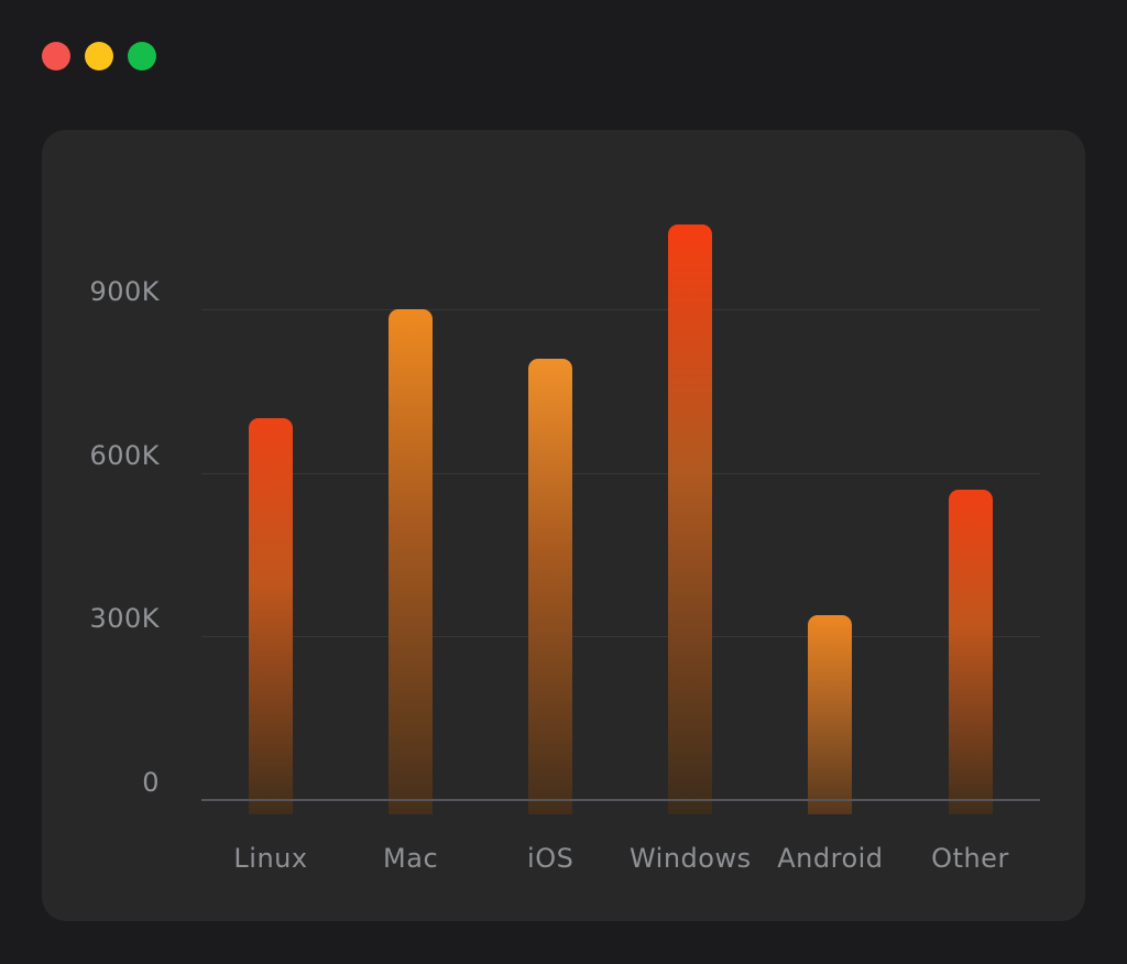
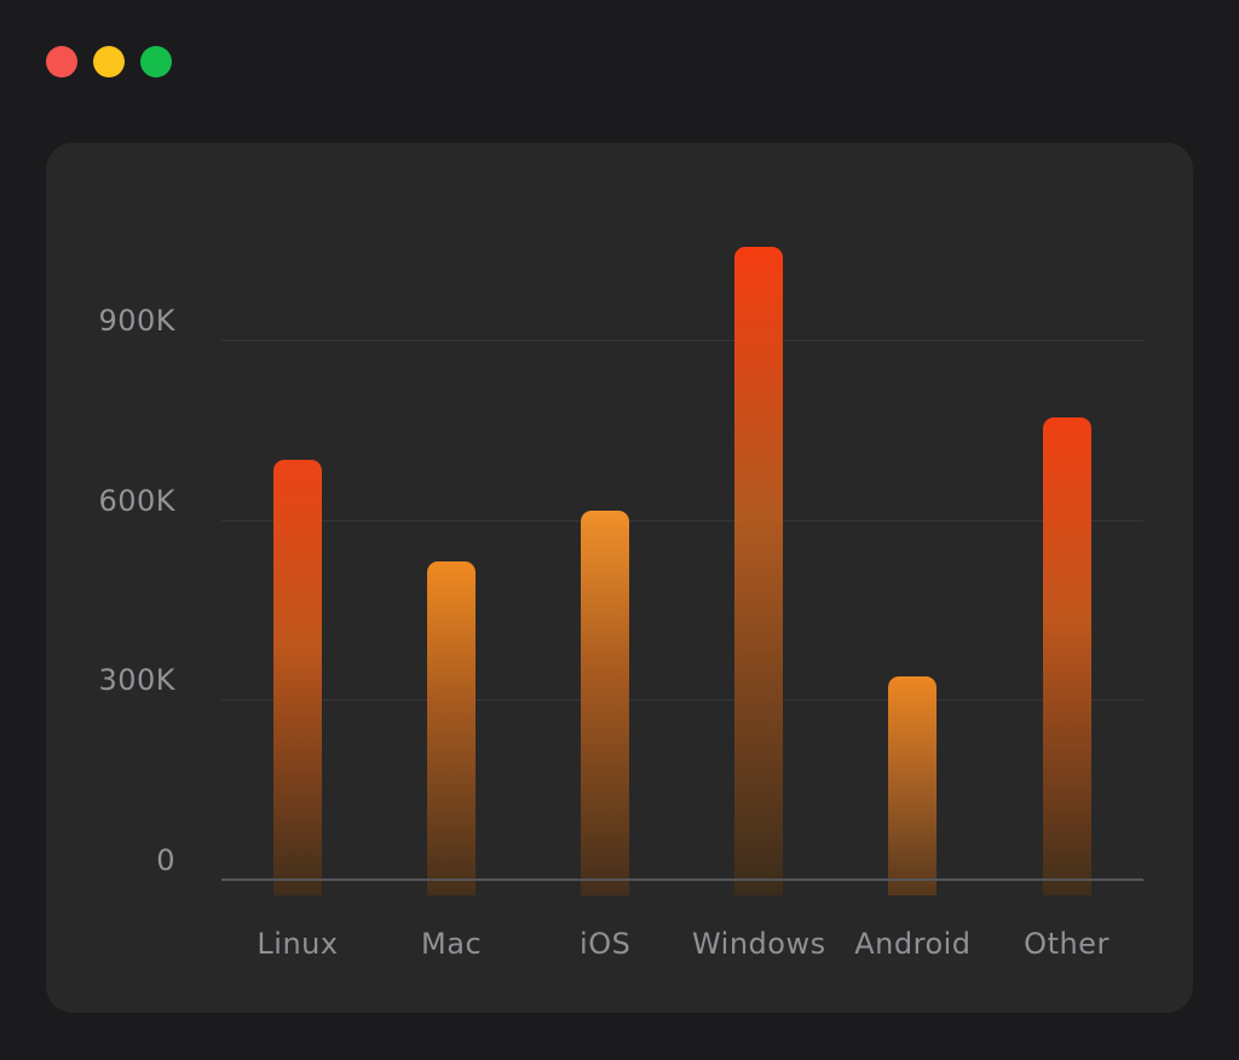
Mac: 900K -> 530K
iOS: 810K -> 620K
Other: 570K -> 770K
